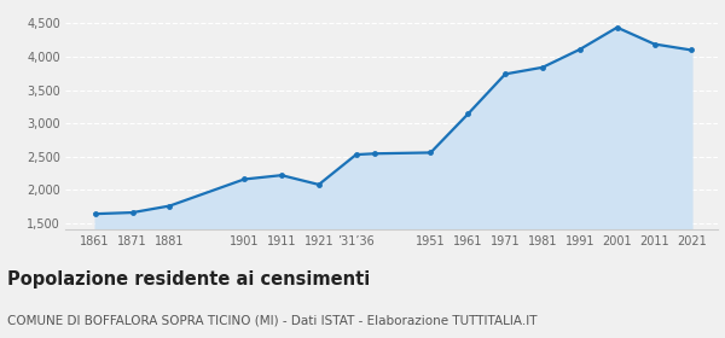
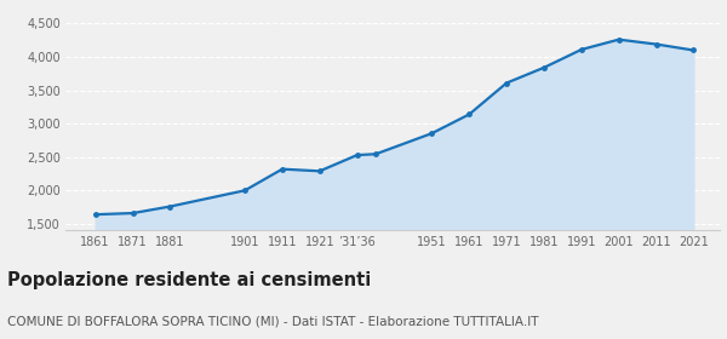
1901: 2,160 -> 2,000
1911: 2,220 -> 2,320
1921: 2,080 -> 2,290
1951: 2,560 -> 2,860
1971: 3,740 -> 3,610
2001: 4,440 -> 4,260
